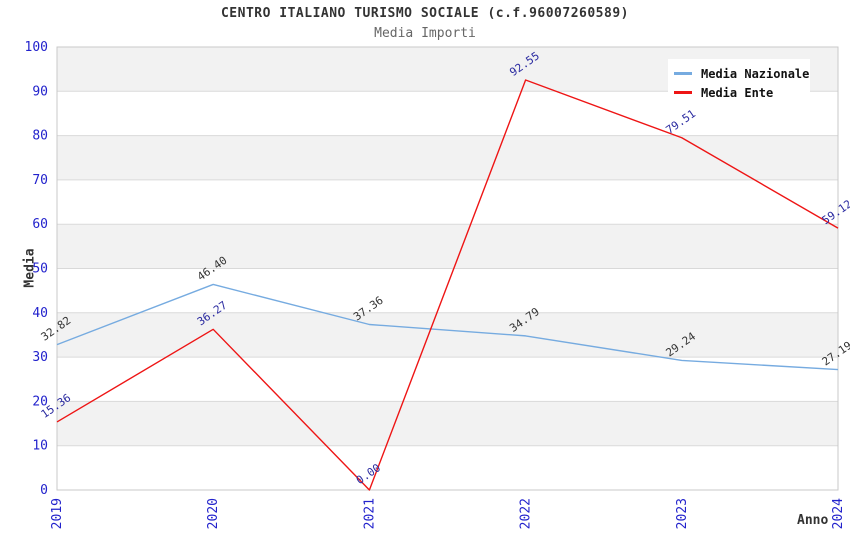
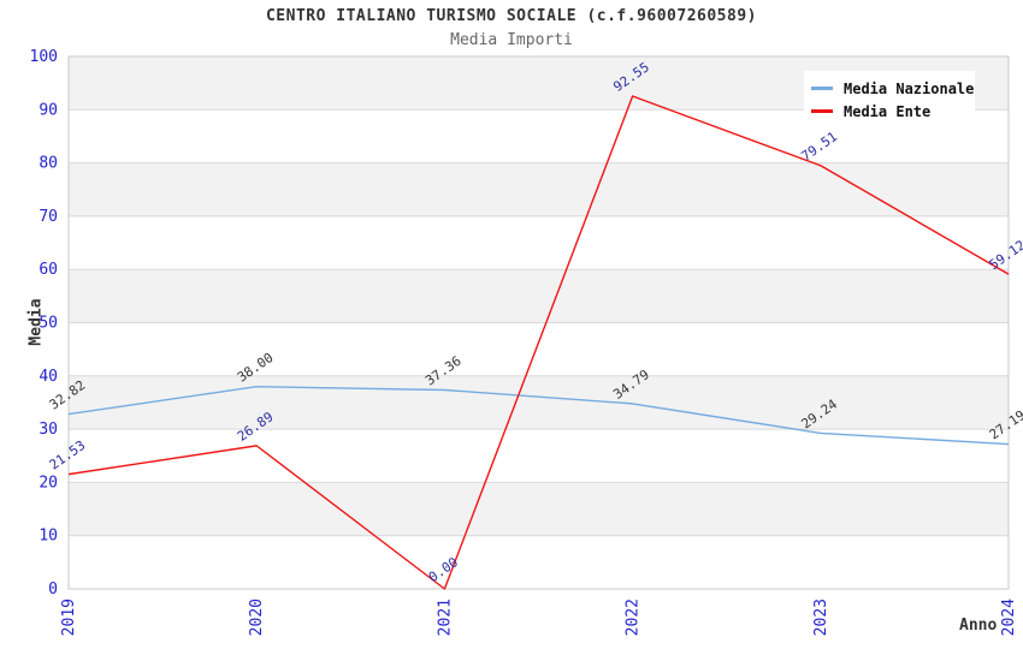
Media Ente/2019: 15.36 -> 21.53
Media Nazionale/2020: 46.40 -> 38.00
Media Ente/2020: 36.27 -> 26.89
